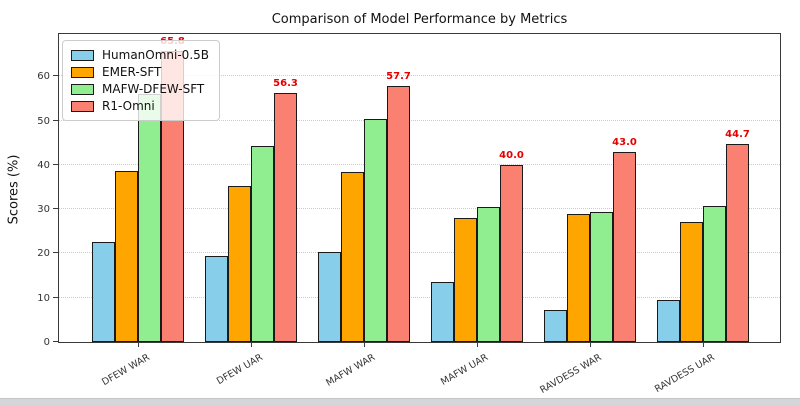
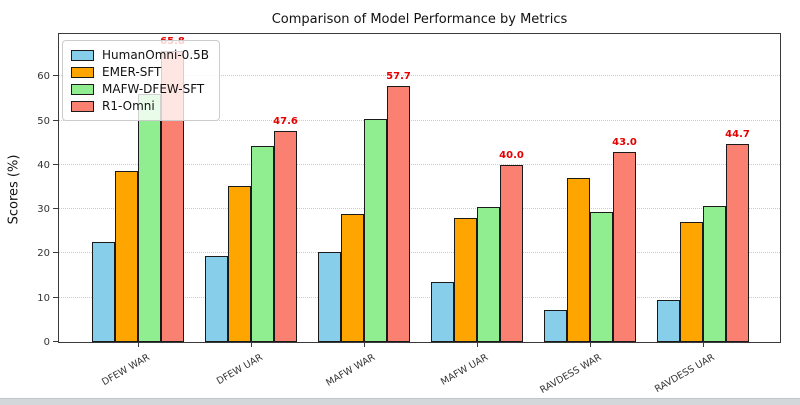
R1-Omni/DFEW UAR: 56.3 -> 47.6
EMER-SFT/MAFW WAR: 38 -> 29
EMER-SFT/RAVDESS WAR: 29 -> 37
